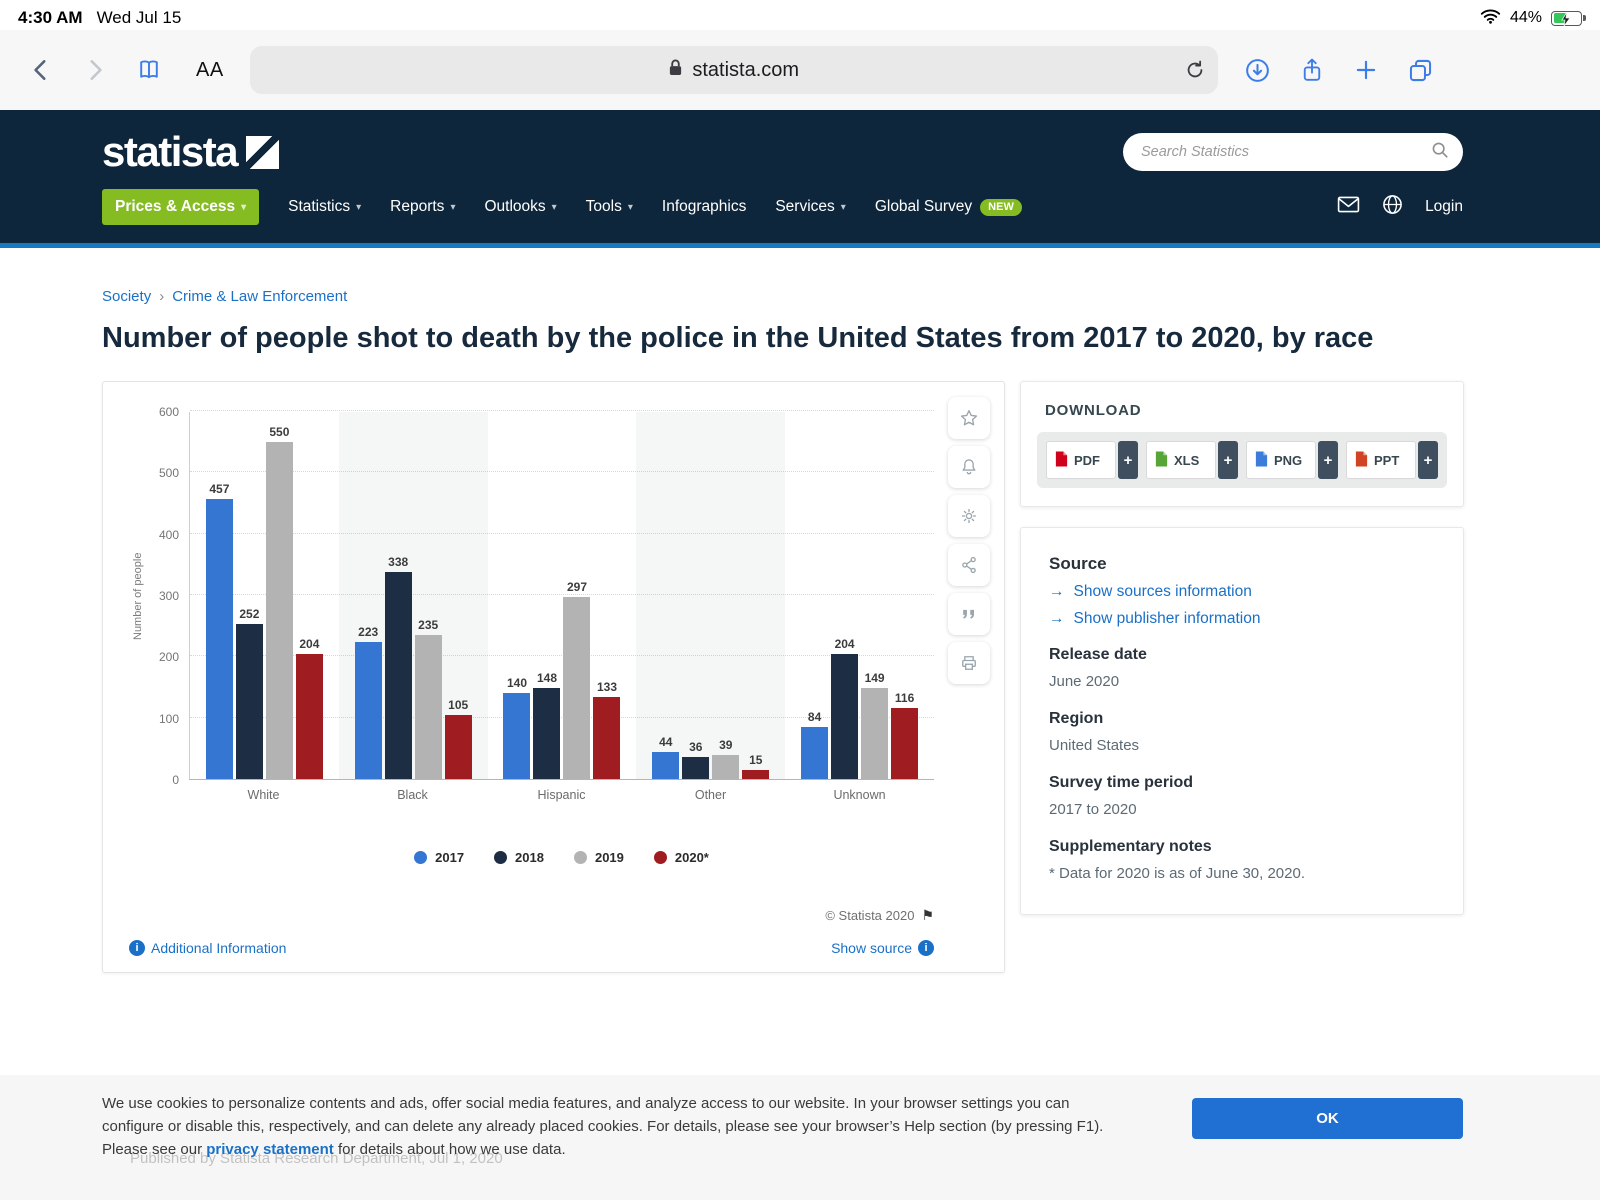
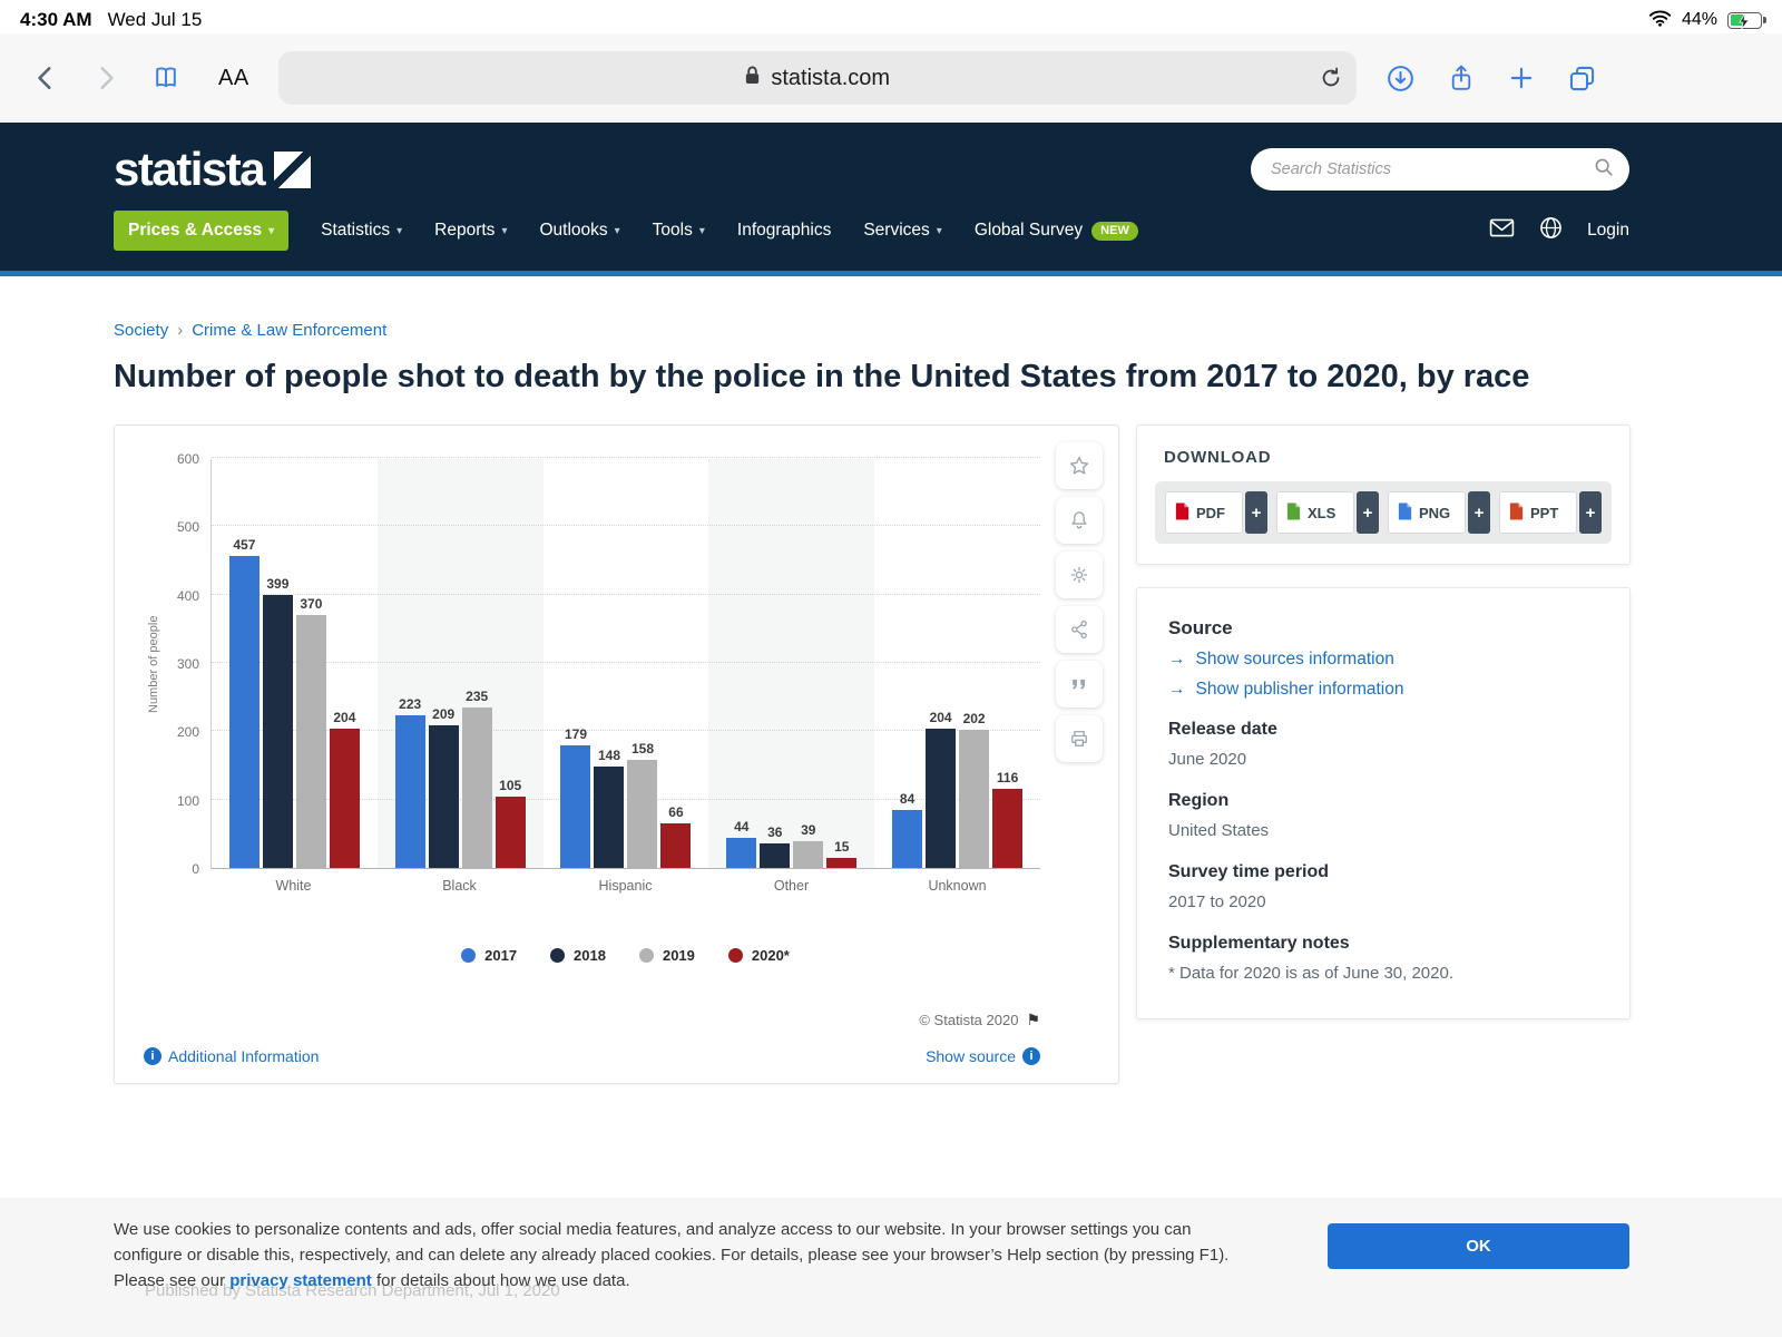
2018/White: 252 -> 399
2019/White: 550 -> 370
2018/Black: 338 -> 209
2017/Hispanic: 140 -> 179
2019/Hispanic: 297 -> 158
2020*/Hispanic: 133 -> 66
2019/Unknown: 149 -> 202
